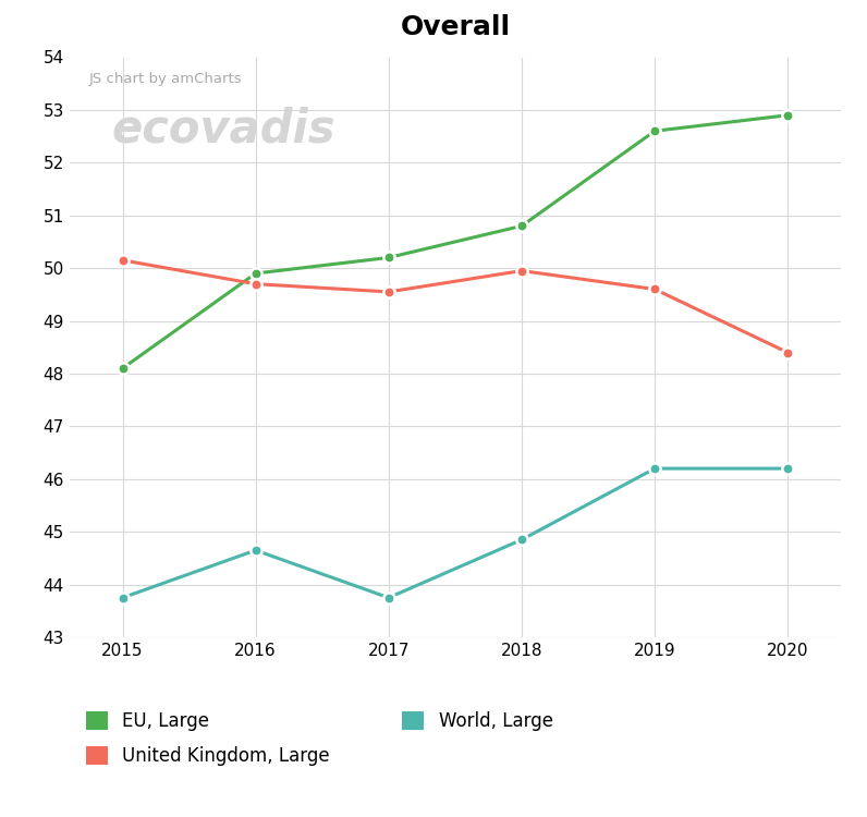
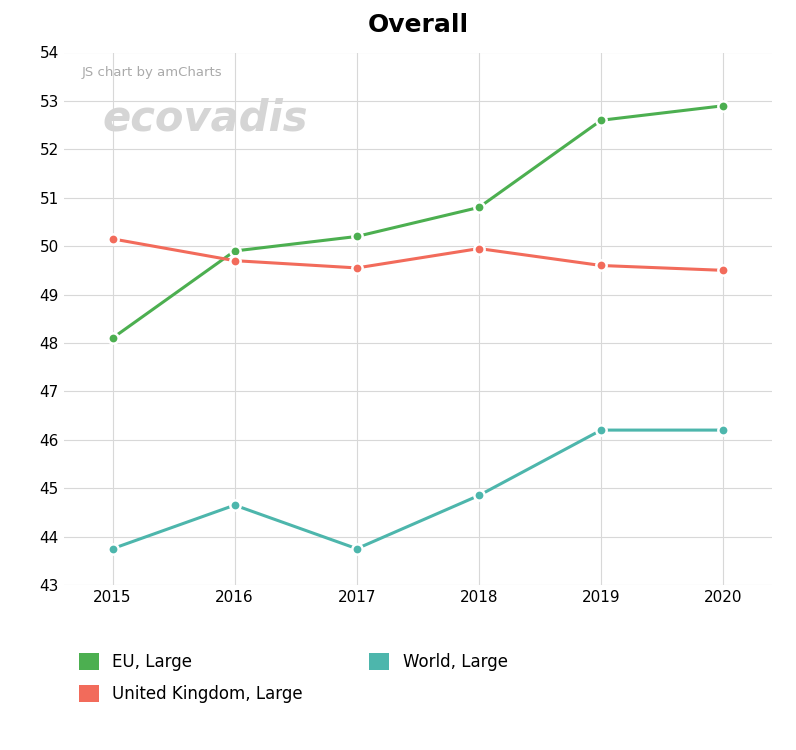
United Kingdom, Large/2020: 48.40 -> 49.50
